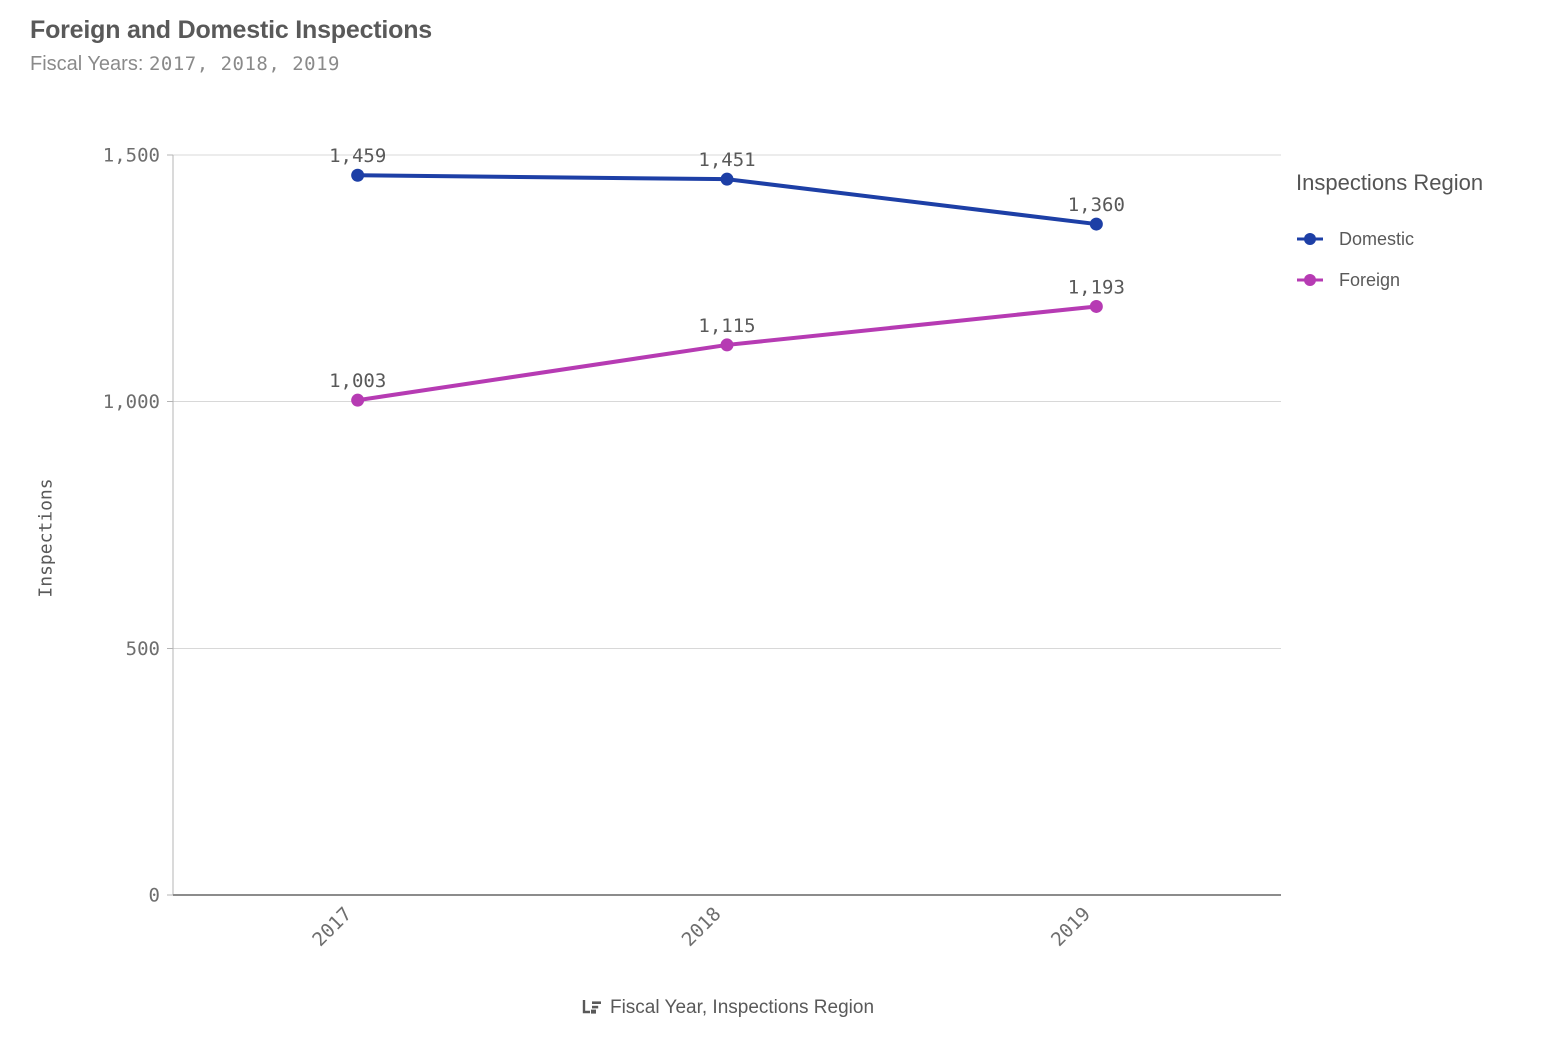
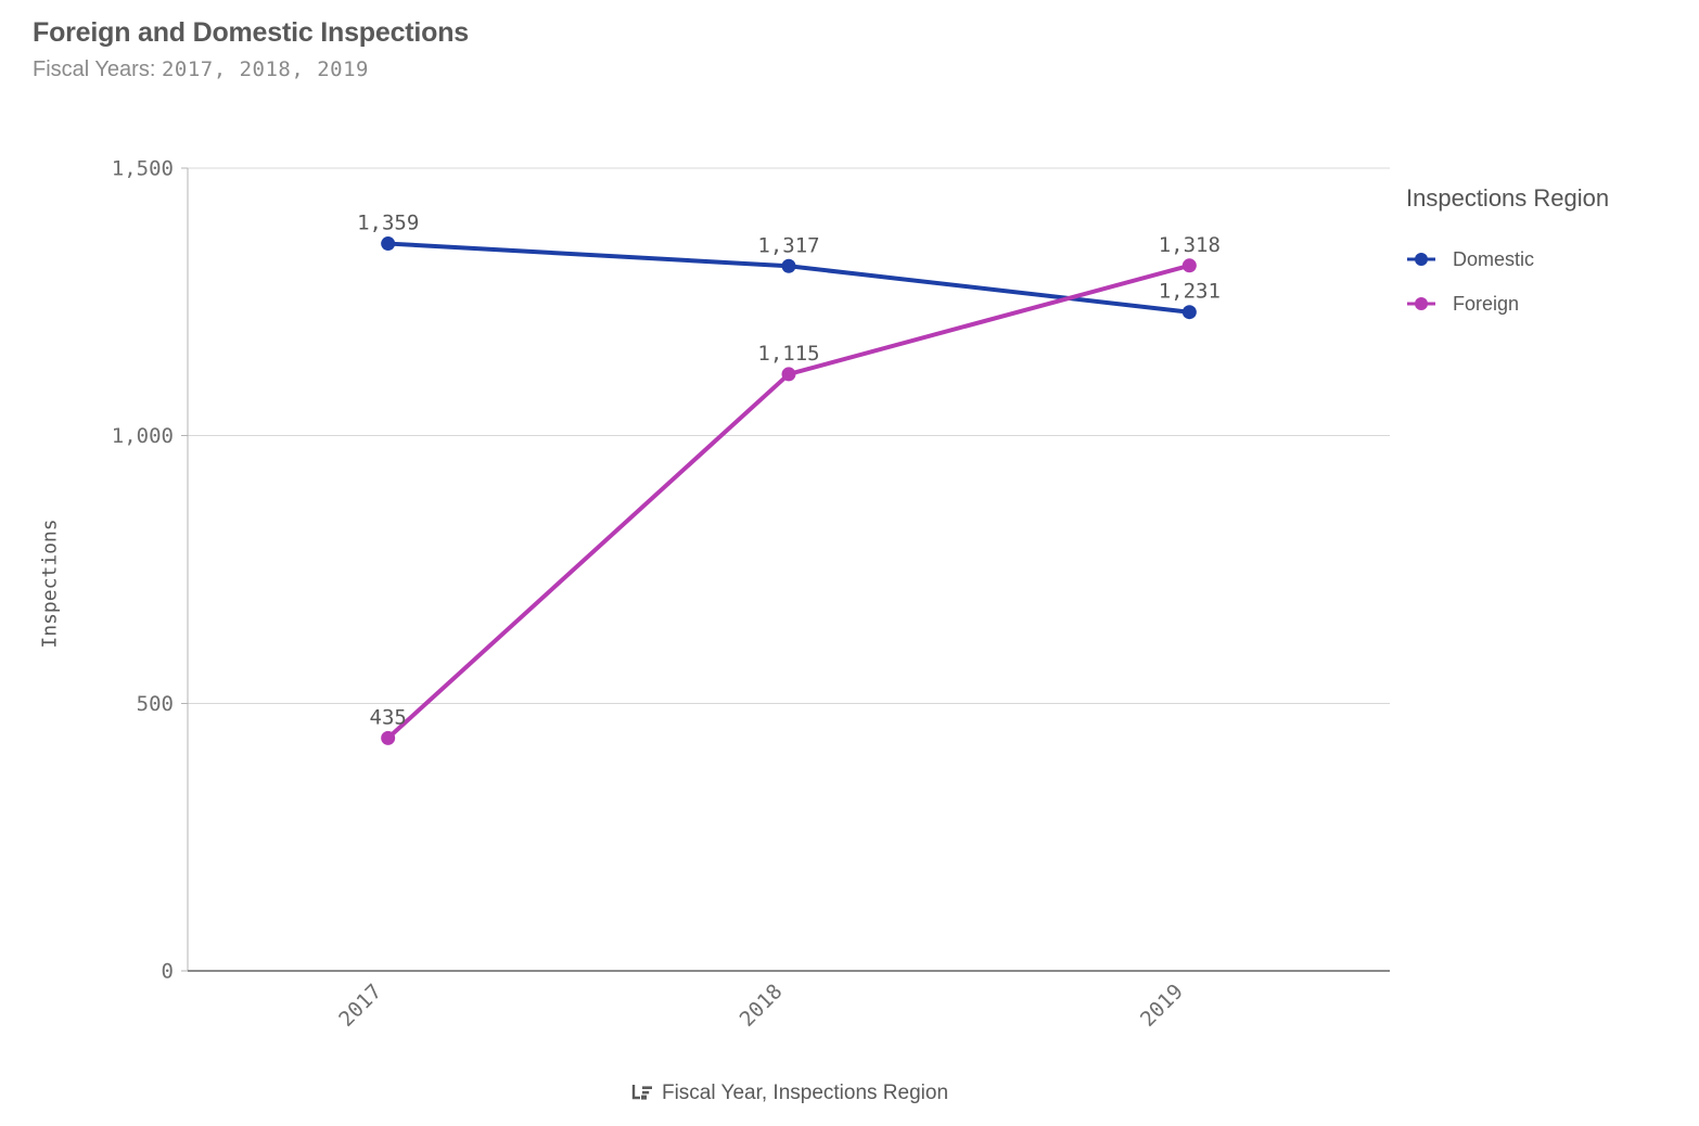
Domestic/2017: 1,459 -> 1,359
Foreign/2017: 1,003 -> 435
Domestic/2018: 1,451 -> 1,317
Domestic/2019: 1,360 -> 1,231
Foreign/2019: 1,193 -> 1,318
